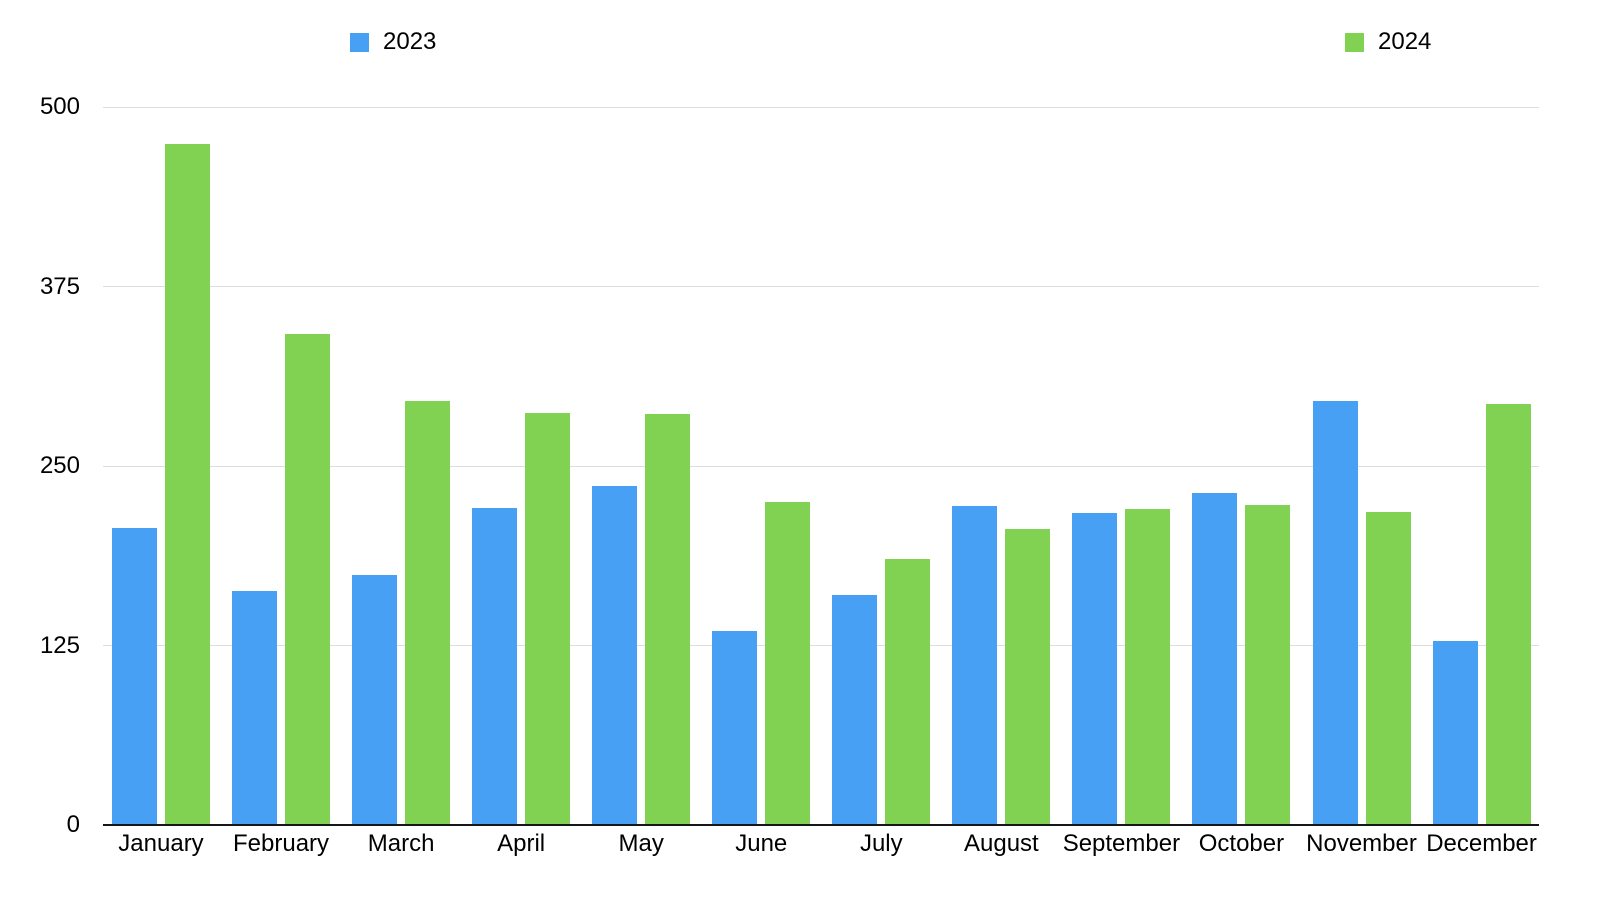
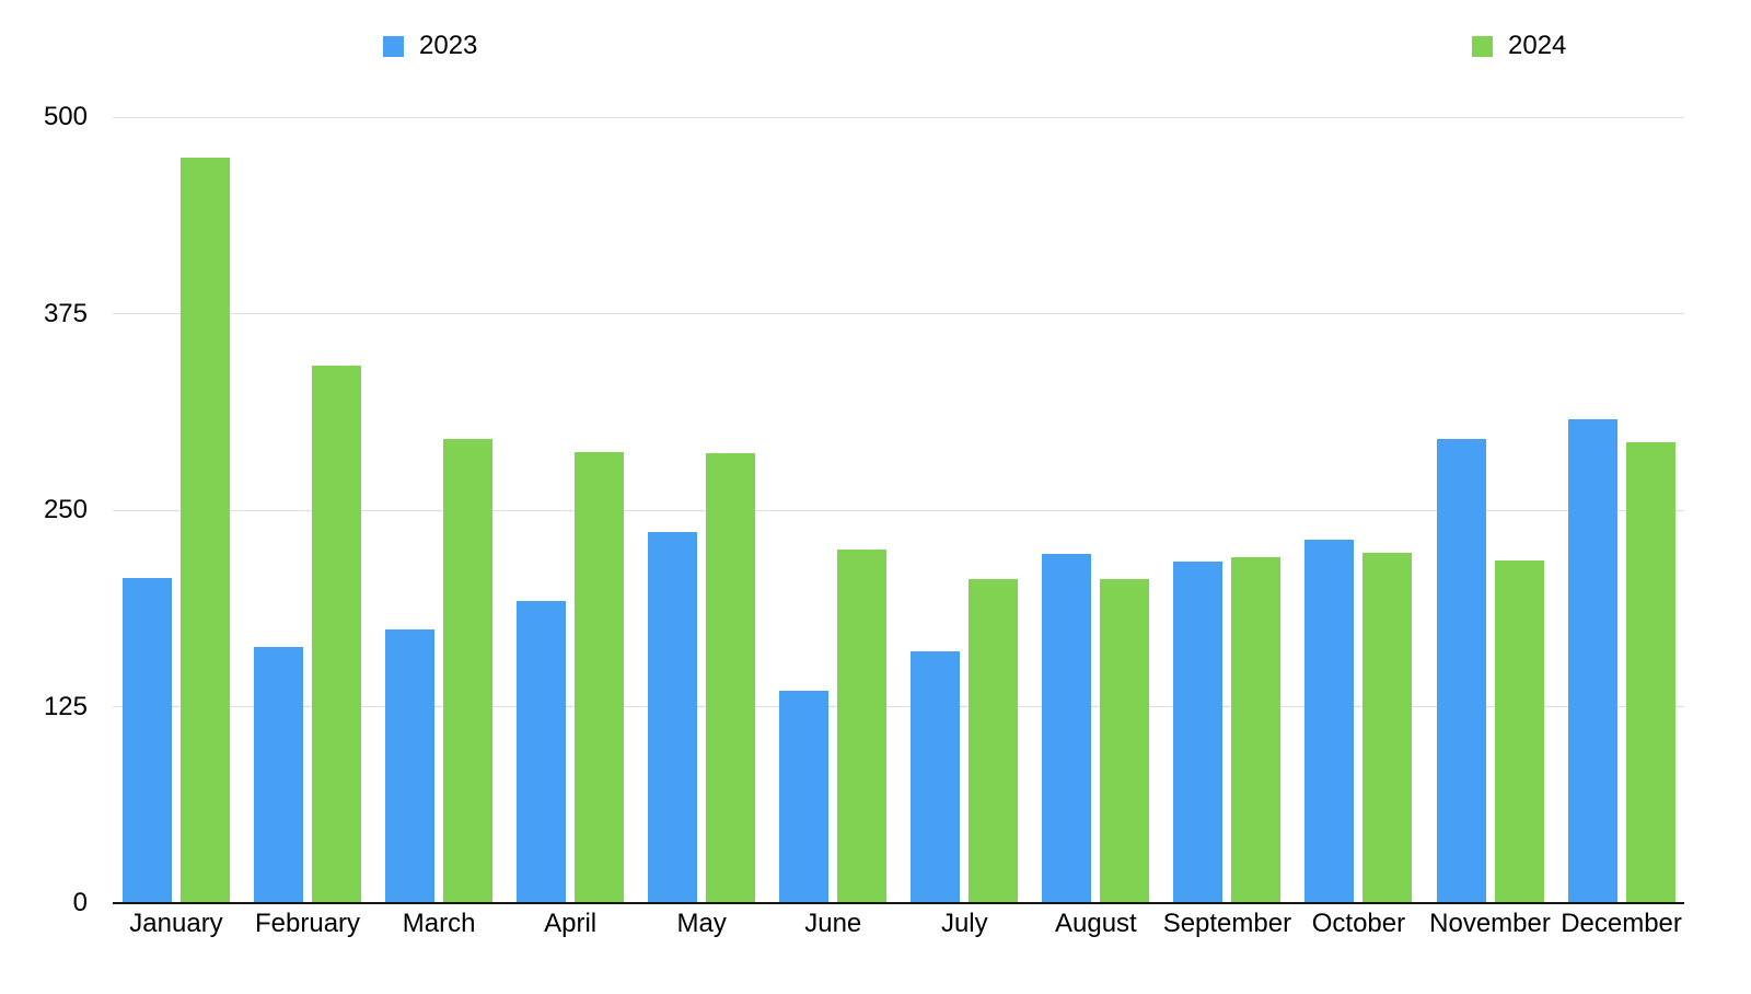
2023/April: 221 -> 192
2024/July: 185 -> 206
2023/December: 128 -> 308
